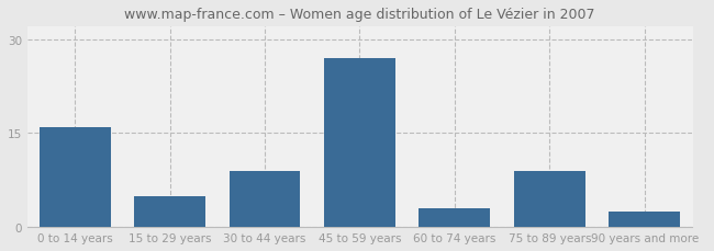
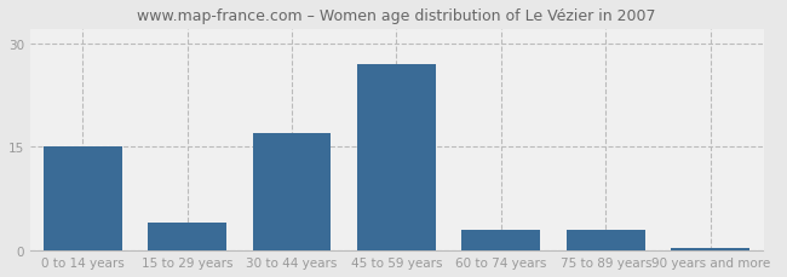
0 to 14 years: 16.0 -> 15.0
15 to 29 years: 5.0 -> 4.0
30 to 44 years: 9.0 -> 17.0
75 to 89 years: 9.0 -> 3.0
90 years and more: 2.4 -> 0.3
